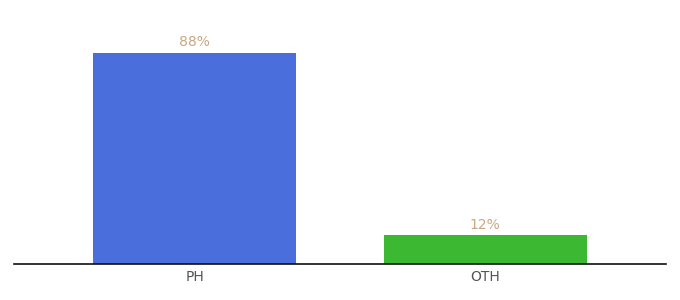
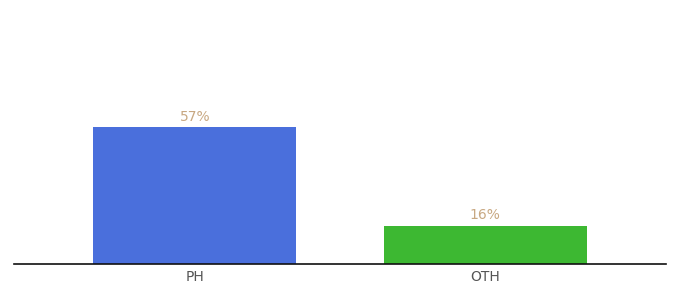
PH: 88% -> 57%
OTH: 12% -> 16%
